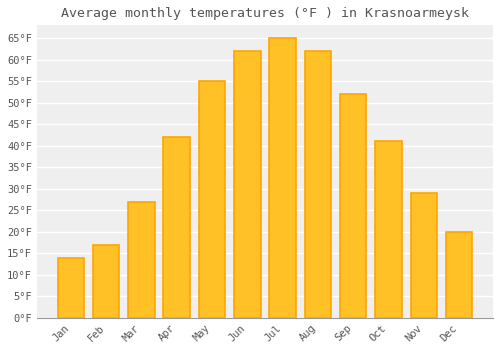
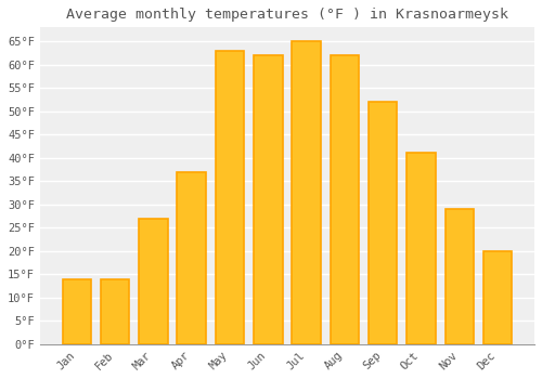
Feb: 17°F -> 14°F
Apr: 42°F -> 37°F
May: 55°F -> 63°F
